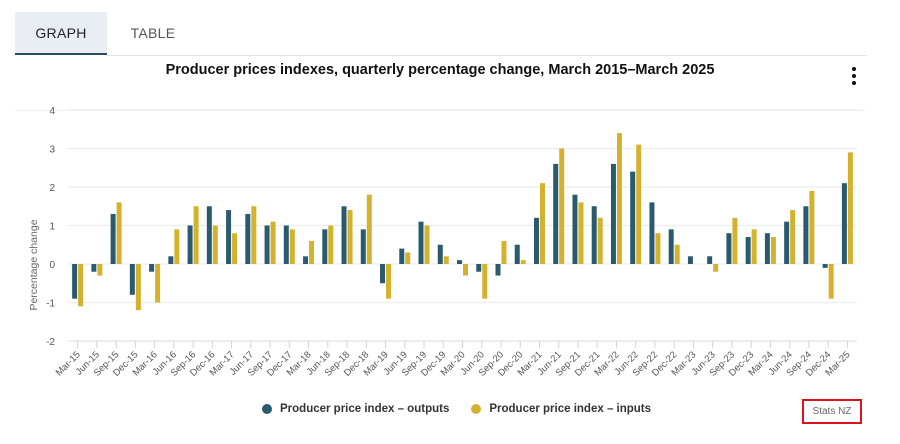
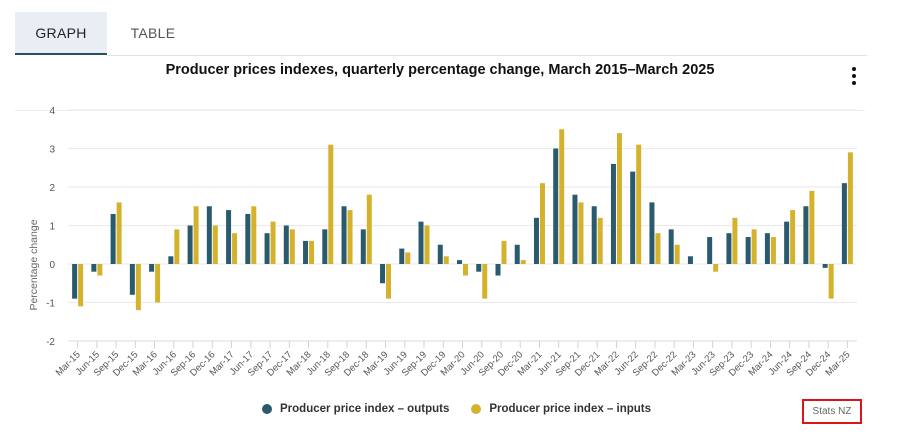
Producer price index – outputs/Sep-17: 1.0 -> 0.8
Producer price index – outputs/Mar-18: 0.2 -> 0.6
Producer price index – inputs/Jun-18: 1.0 -> 3.1
Producer price index – outputs/Jun-21: 2.6 -> 3.0
Producer price index – inputs/Jun-21: 3.0 -> 3.5
Producer price index – outputs/Jun-23: 0.2 -> 0.7
